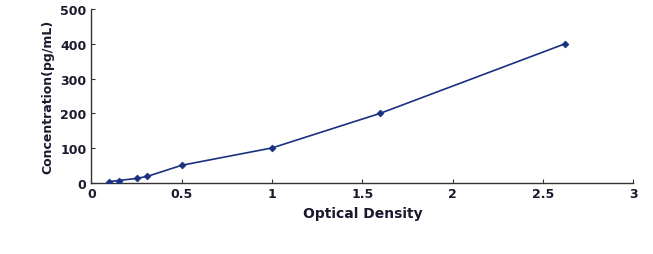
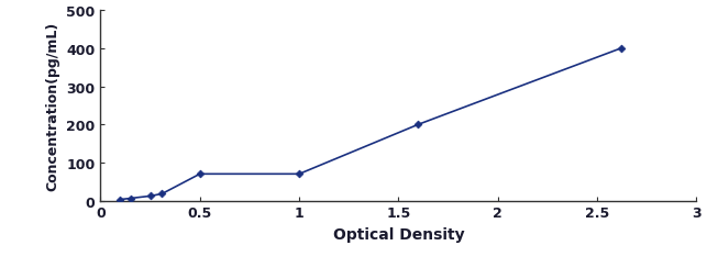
0.5: 50 -> 70
1: 100 -> 70
